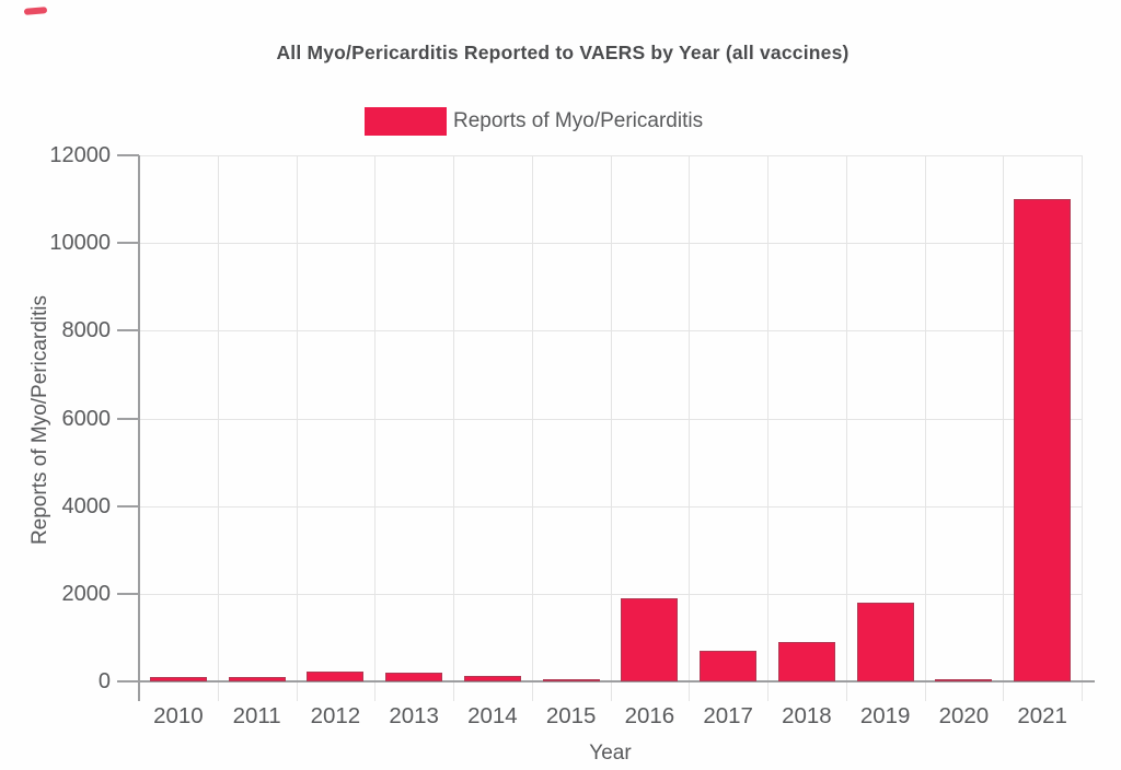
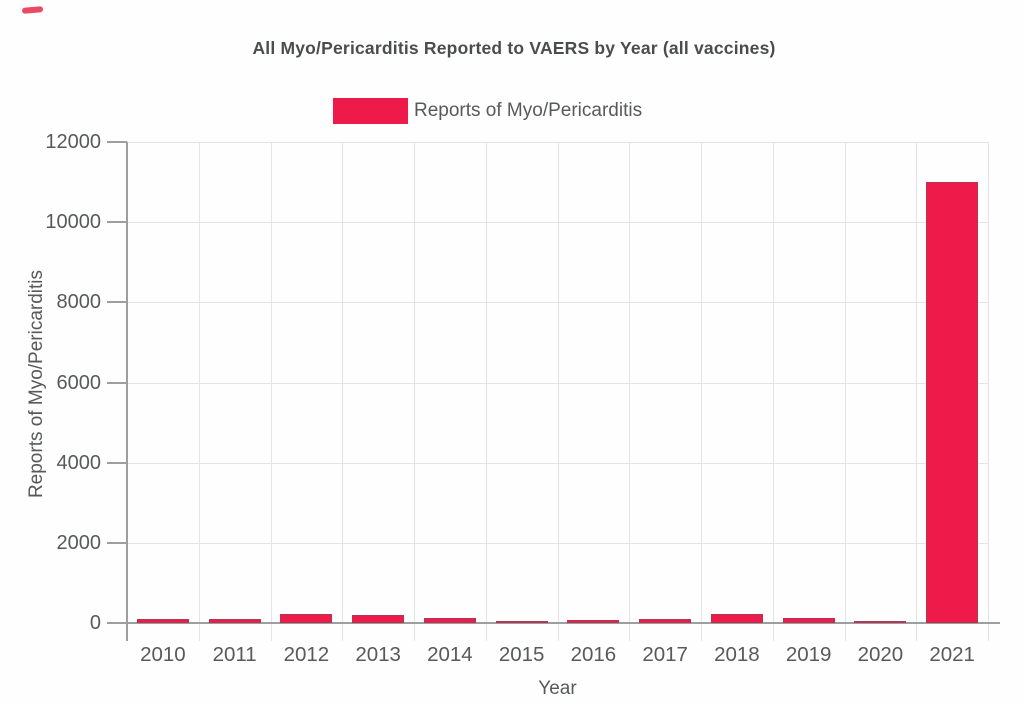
2016: 1900 -> 100
2017: 700 -> 100
2018: 900 -> 200
2019: 1800 -> 100
